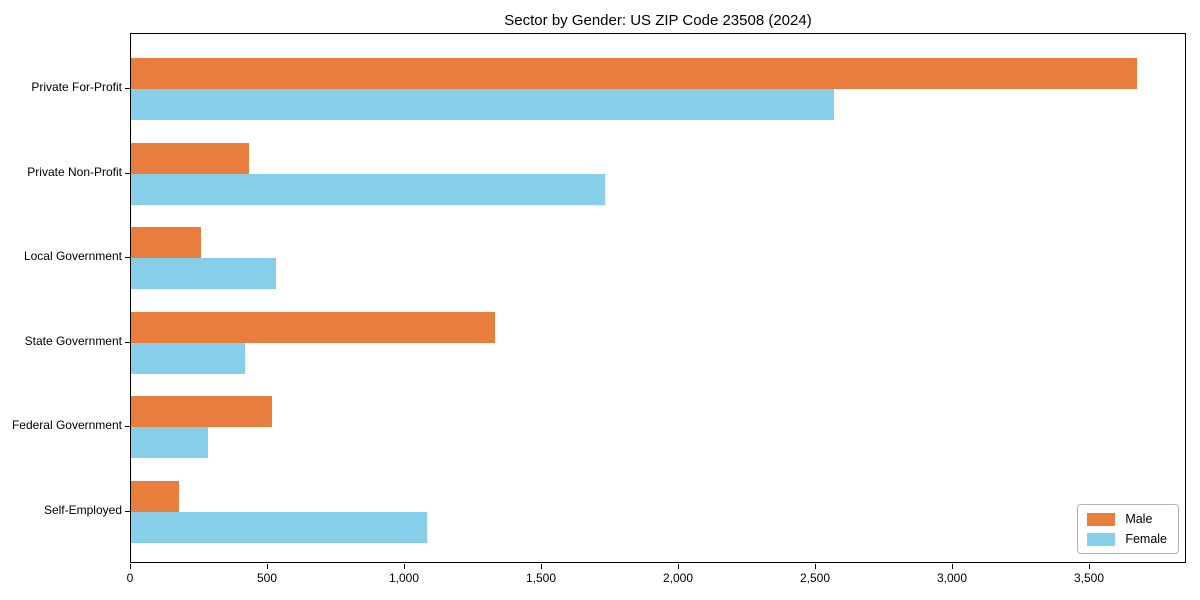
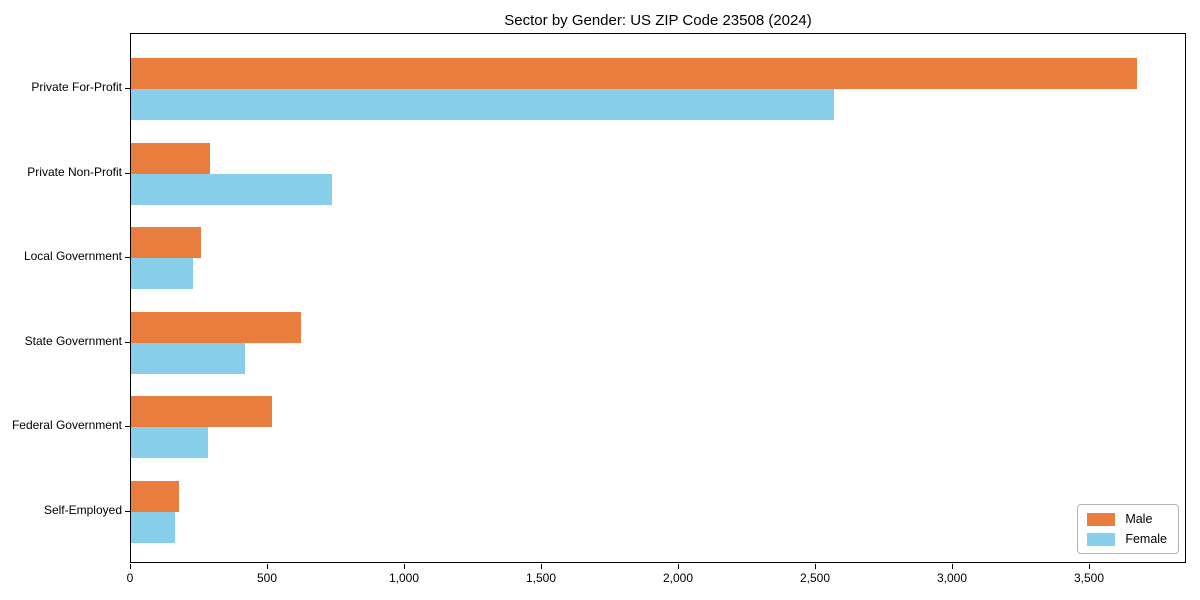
Male/Private Non-Profit: 430 -> 290
Female/Private Non-Profit: 1730 -> 740
Female/Local Government: 530 -> 220
Male/State Government: 1330 -> 620
Female/Self-Employed: 1080 -> 160
